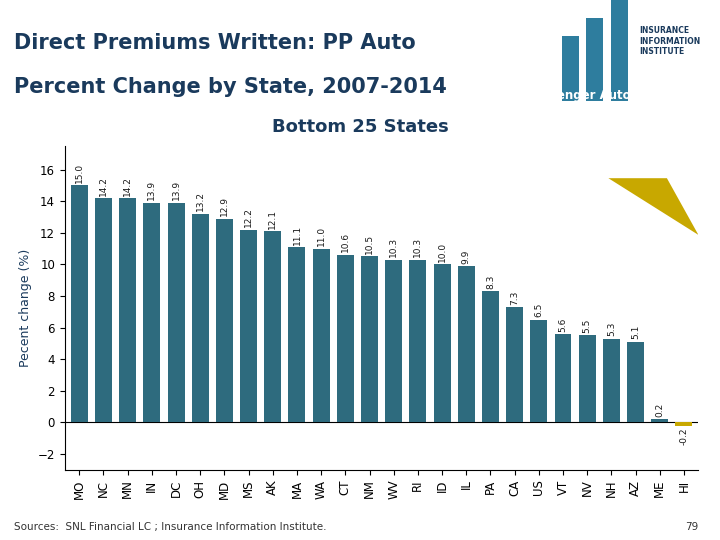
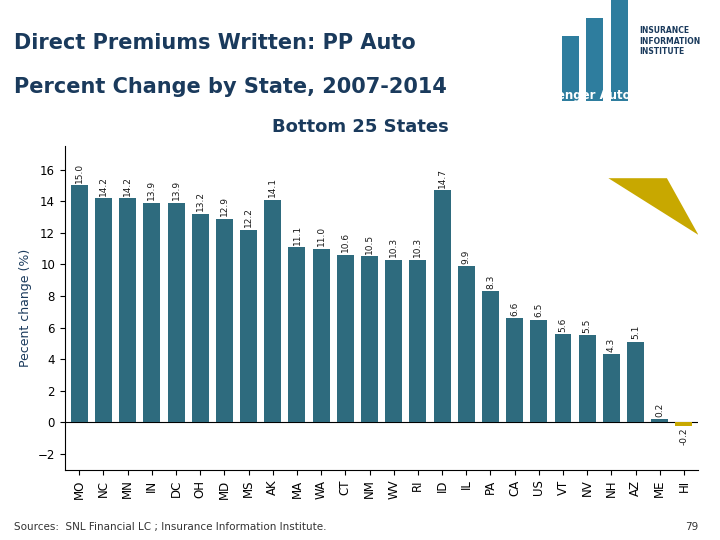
AK: 12.1 -> 14.1
ID: 10.0 -> 14.7
CA: 7.3 -> 6.6
NH: 5.3 -> 4.3
